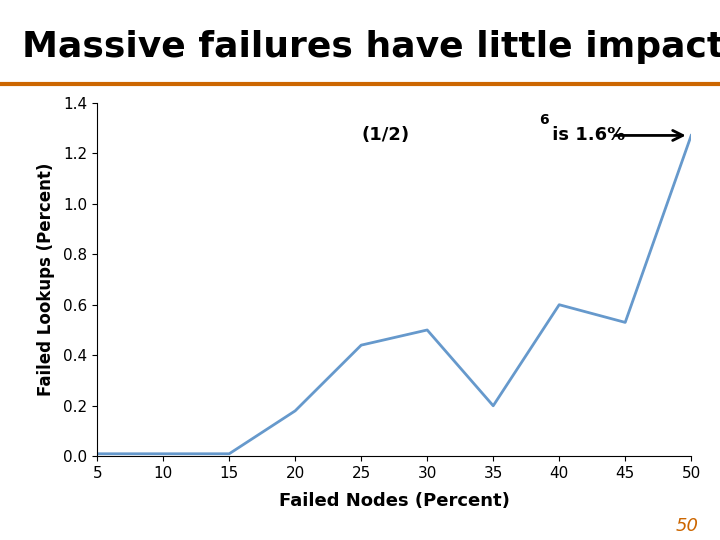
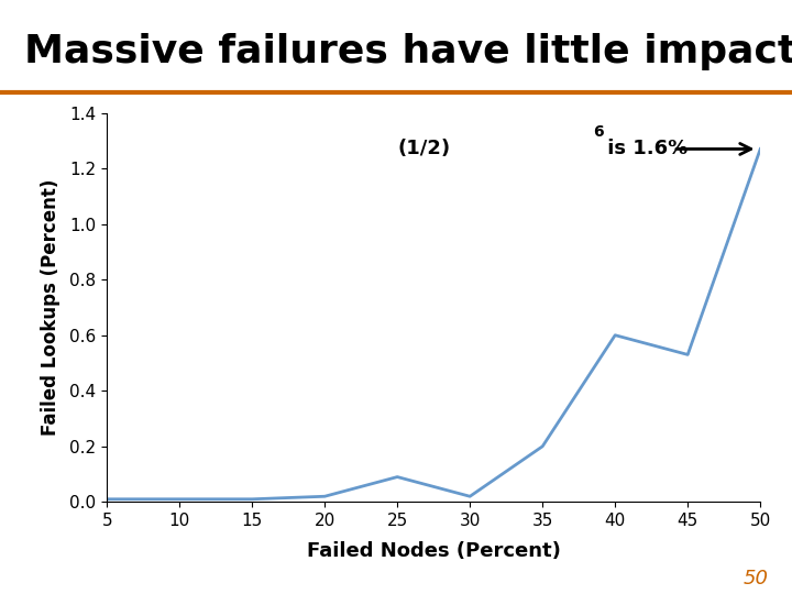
20: 0.18 -> 0.02
25: 0.44 -> 0.09
30: 0.50 -> 0.02
